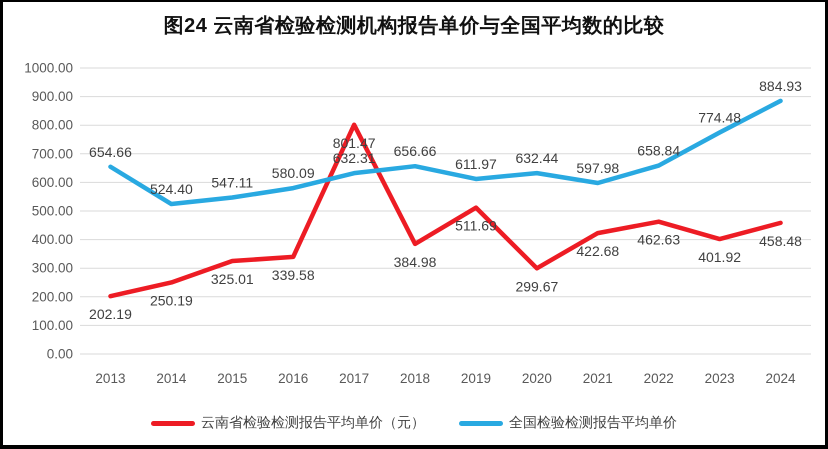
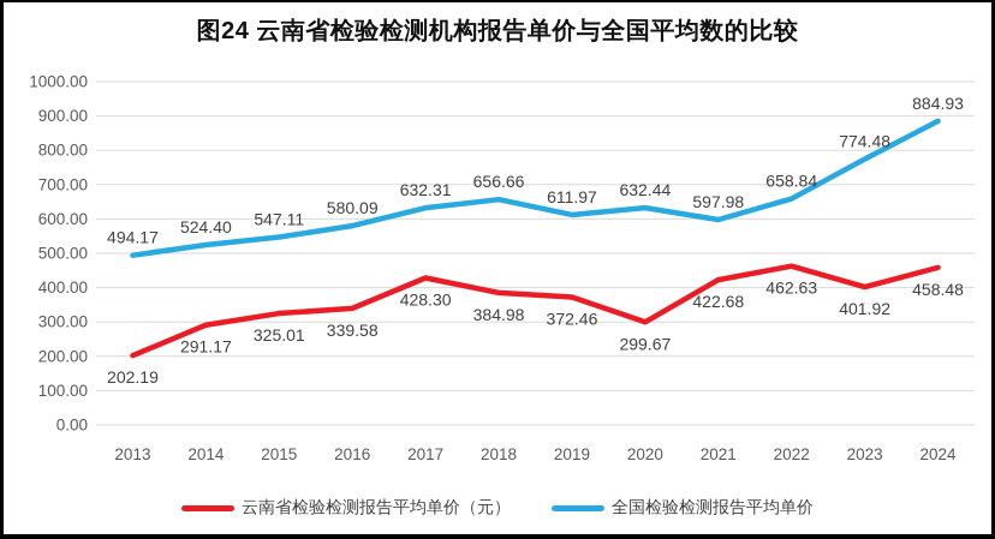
全国检验检测报告平均单价/2013: 654.66 -> 494.17
云南省检验检测报告平均单价（元）/2014: 250.19 -> 291.17
云南省检验检测报告平均单价（元）/2017: 801.47 -> 428.30
云南省检验检测报告平均单价（元）/2019: 511.69 -> 372.46
